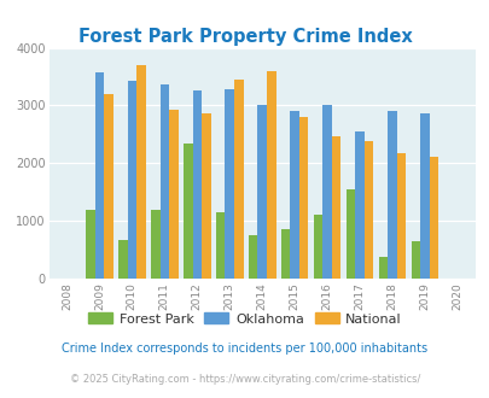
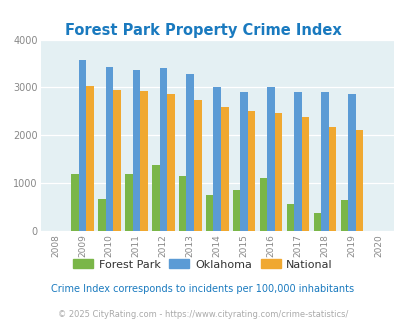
National/2009: 3200 -> 3040
National/2010: 3700 -> 2950
Forest Park/2012: 2350 -> 1370
Oklahoma/2012: 3250 -> 3400
National/2013: 3450 -> 2730
National/2014: 3600 -> 2600
National/2015: 2800 -> 2510
Forest Park/2017: 1550 -> 560
Oklahoma/2017: 2550 -> 2900
